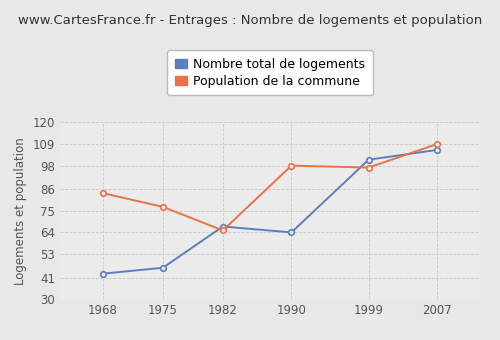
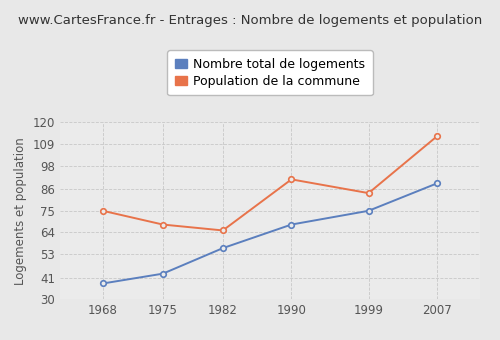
Nombre total de logements/1968: 43 -> 38
Population de la commune/1968: 84 -> 75
Nombre total de logements/1975: 46 -> 43
Population de la commune/1975: 77 -> 68
Nombre total de logements/1982: 67 -> 56
Nombre total de logements/1990: 64 -> 68
Population de la commune/1990: 98 -> 91
Nombre total de logements/1999: 101 -> 75
Population de la commune/1999: 97 -> 84
Nombre total de logements/2007: 106 -> 89
Population de la commune/2007: 109 -> 113
